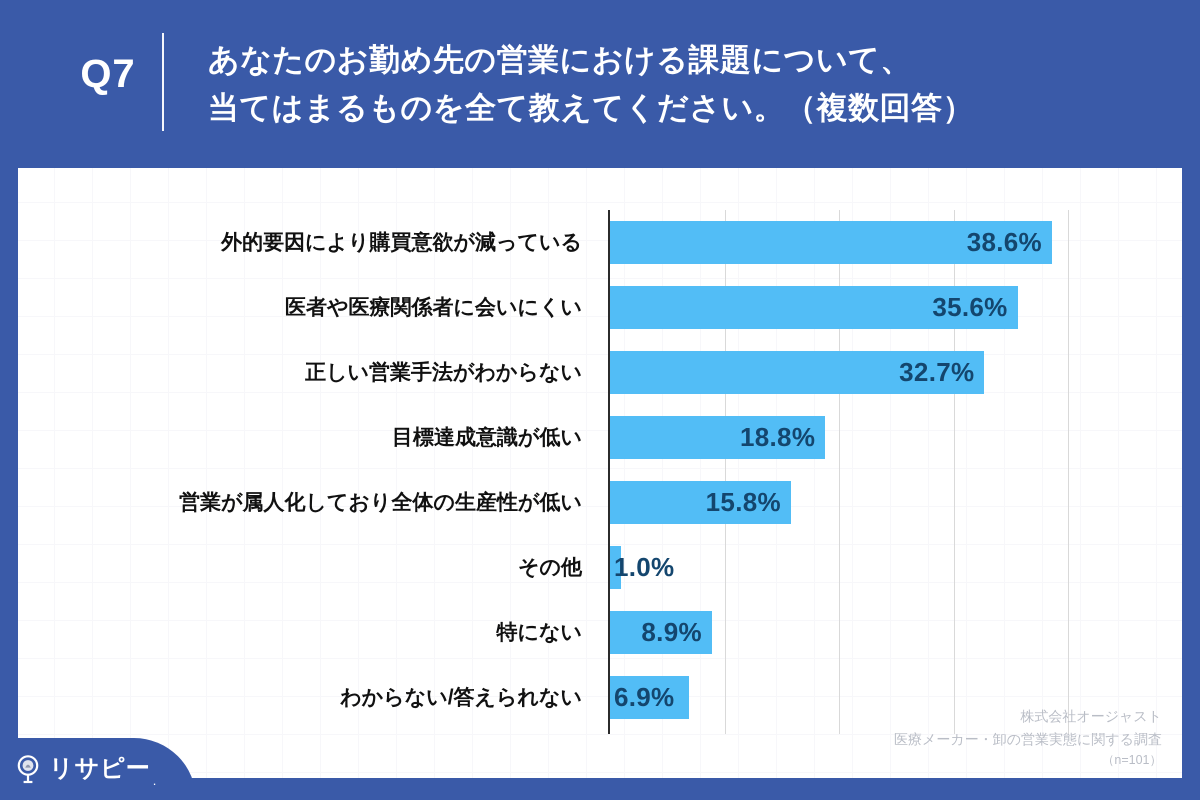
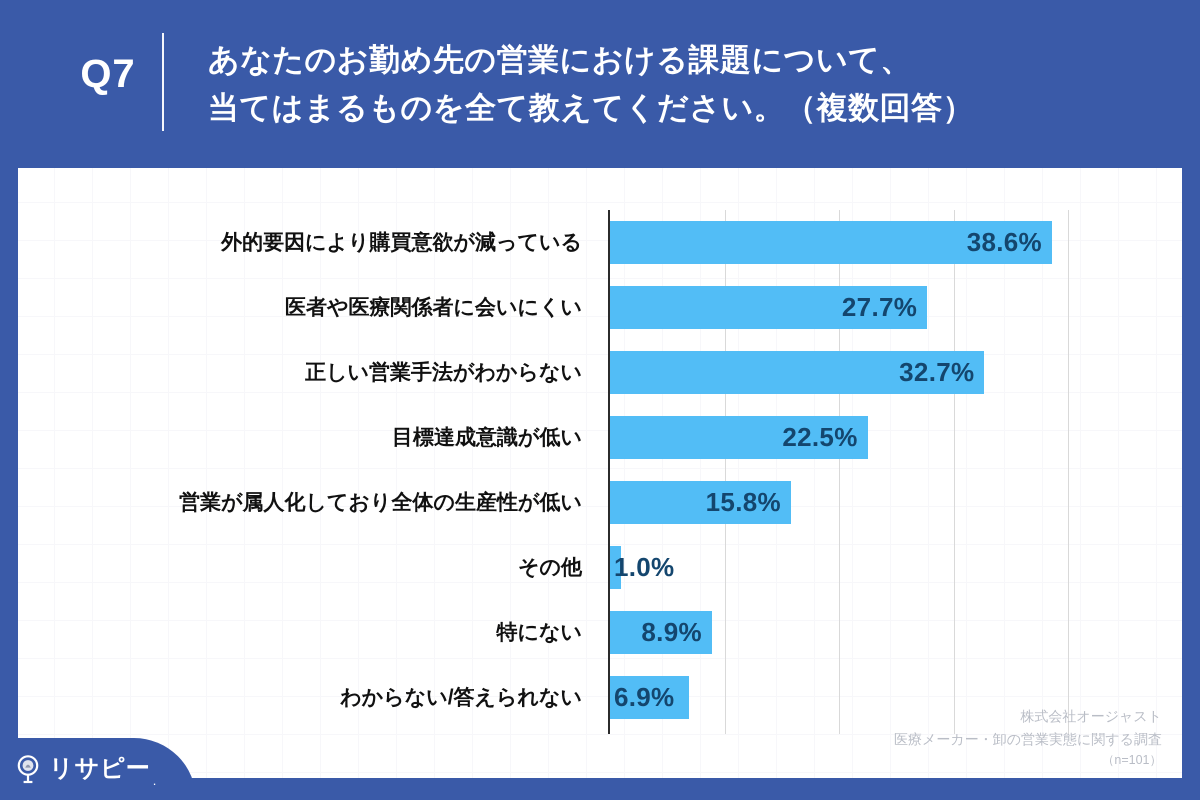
医者や医療関係者に会いにくい: 35.6% -> 27.7%
目標達成意識が低い: 18.8% -> 22.5%
